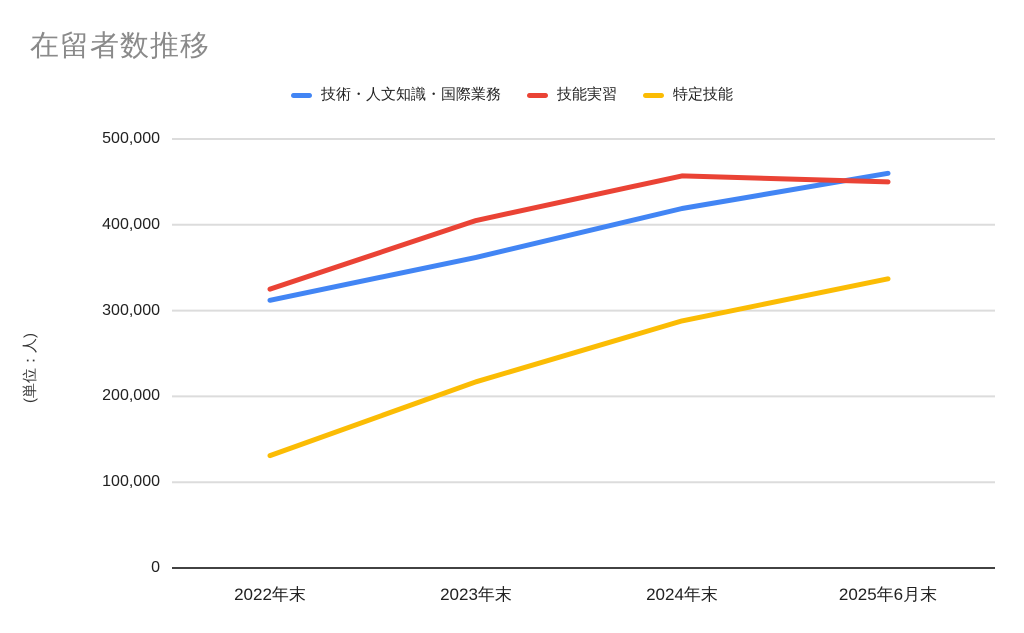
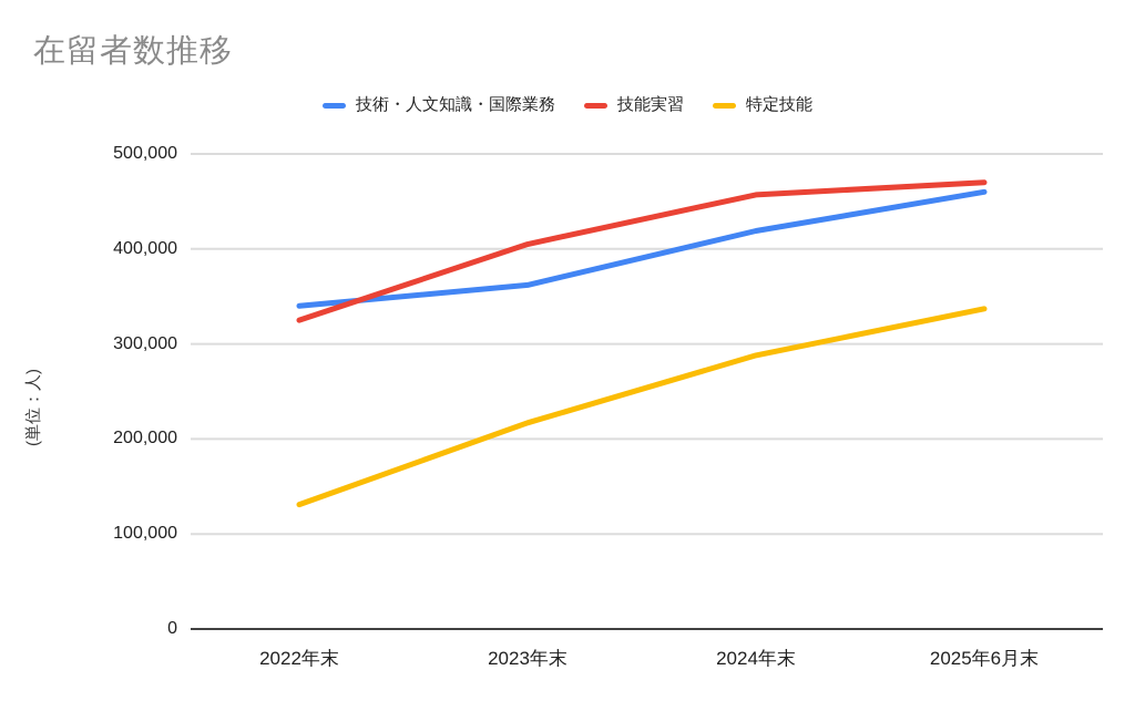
技術・人文知識・国際業務/2022年末: 310000 -> 340000
技能実習/2025年6月末: 450000 -> 470000
